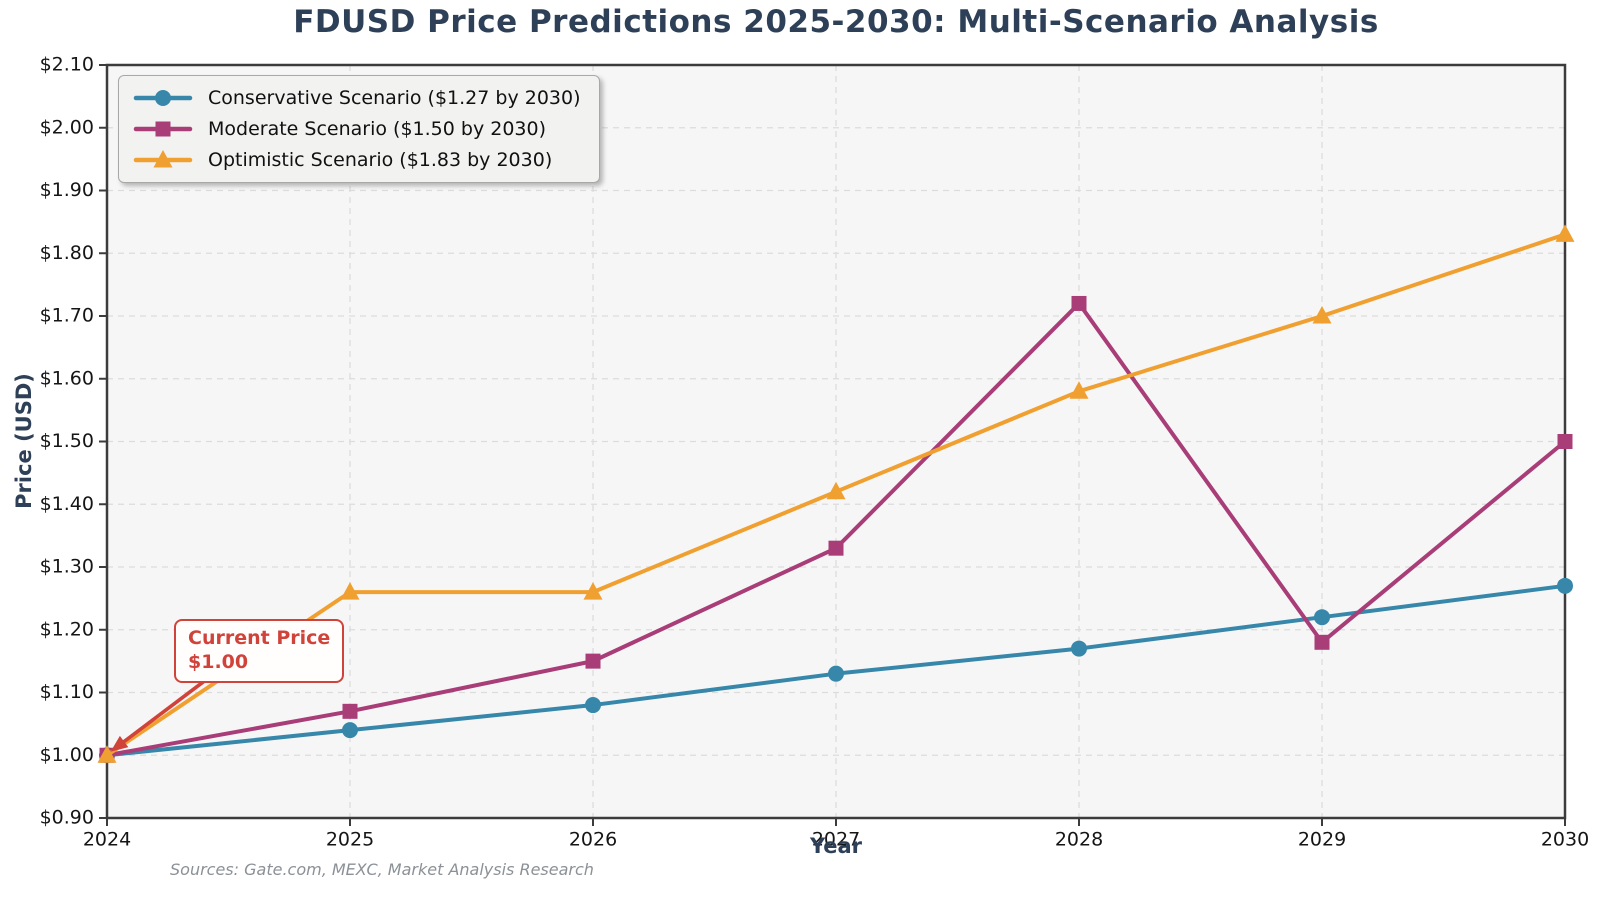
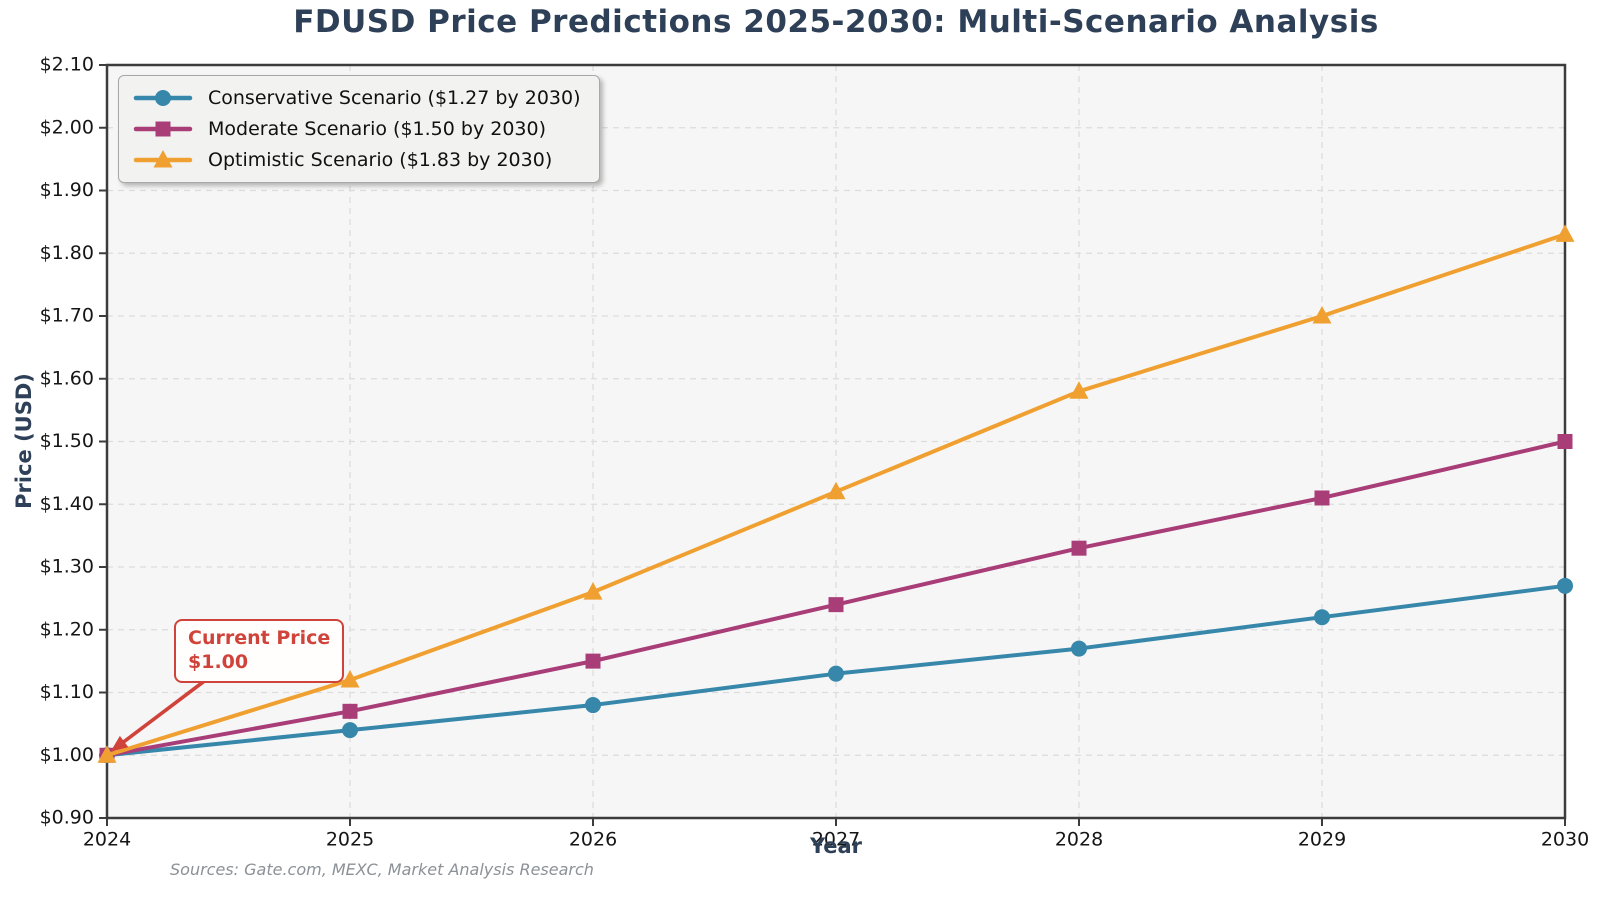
Optimistic Scenario ($1.83 by 2030)/2025: $1.26 -> $1.12
Moderate Scenario ($1.50 by 2030)/2027: $1.33 -> $1.24
Moderate Scenario ($1.50 by 2030)/2028: $1.72 -> $1.33
Moderate Scenario ($1.50 by 2030)/2029: $1.18 -> $1.41
